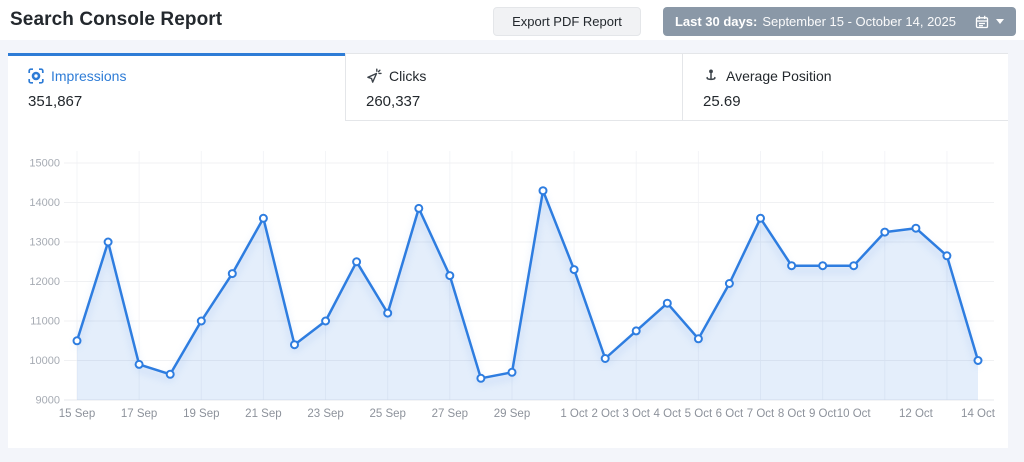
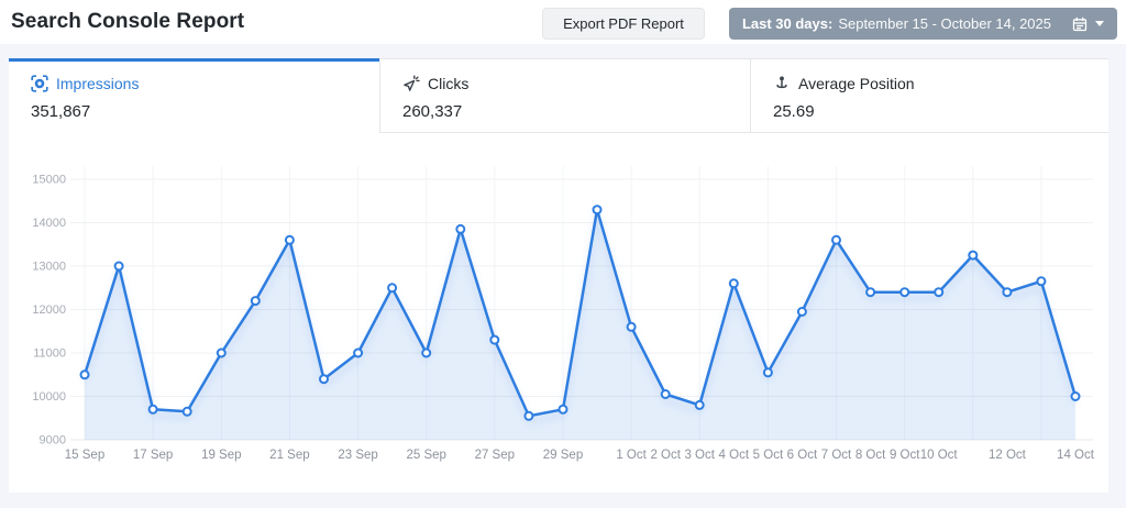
17 Sep: 9900 -> 9700
25 Sep: 11200 -> 11000
27 Sep: 12200 -> 11300
1 Oct: 12300 -> 11600
3 Oct: 10800 -> 9800
4 Oct: 11400 -> 12600
12 Oct: 13400 -> 12400
